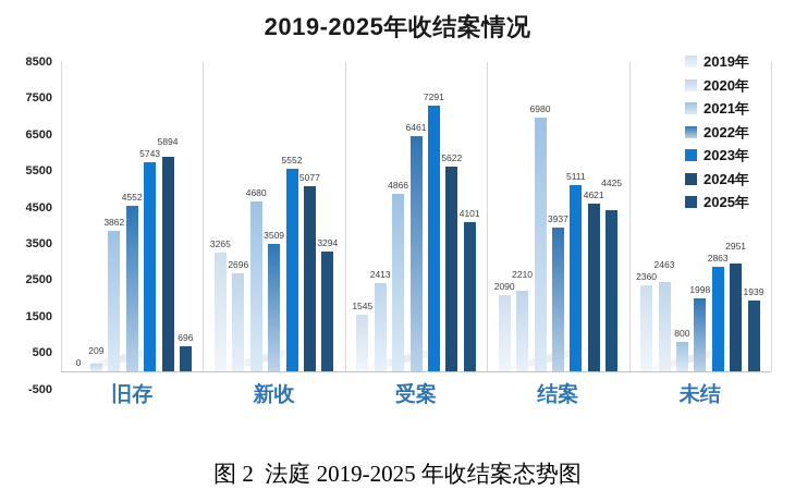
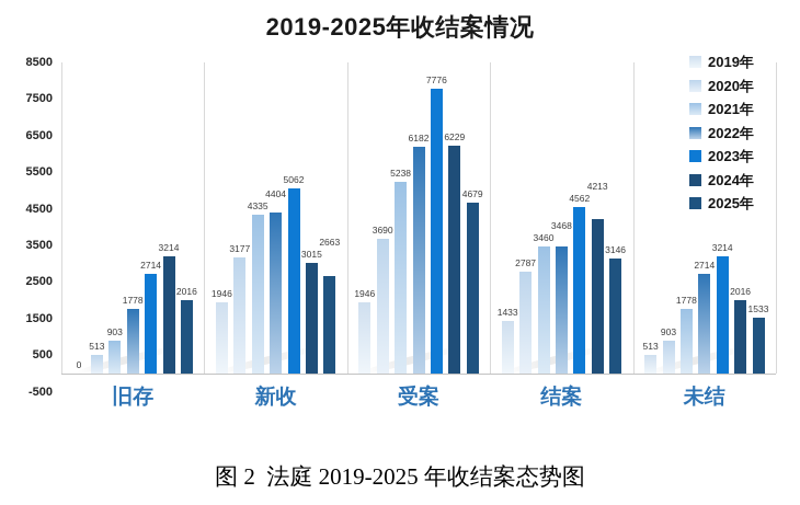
2020年/旧存: 209 -> 513
2021年/旧存: 3862 -> 903
2022年/旧存: 4552 -> 1778
2023年/旧存: 5743 -> 2714
2024年/旧存: 5894 -> 3214
2025年/旧存: 696 -> 2016
2019年/新收: 3265 -> 1946
2020年/新收: 2696 -> 3177
2021年/新收: 4680 -> 4335
2022年/新收: 3509 -> 4404
2023年/新收: 5552 -> 5062
2024年/新收: 5077 -> 3015
2025年/新收: 3294 -> 2663
2019年/受案: 1545 -> 1946
2020年/受案: 2413 -> 3690
2021年/受案: 4866 -> 5238
2022年/受案: 6461 -> 6182
2023年/受案: 7291 -> 7776
2024年/受案: 5622 -> 6229
2025年/受案: 4101 -> 4679
2019年/结案: 2090 -> 1433
2020年/结案: 2210 -> 2787
2021年/结案: 6980 -> 3460
2022年/结案: 3937 -> 3468
2023年/结案: 5111 -> 4562
2024年/结案: 4621 -> 4213
2025年/结案: 4425 -> 3146
2019年/未结: 2360 -> 513
2020年/未结: 2463 -> 903
2021年/未结: 800 -> 1778
2022年/未结: 1998 -> 2714
2023年/未结: 2863 -> 3214
2024年/未结: 2951 -> 2016
2025年/未结: 1939 -> 1533
